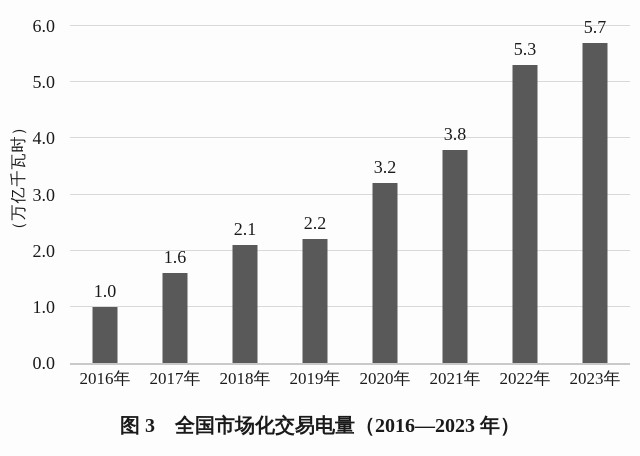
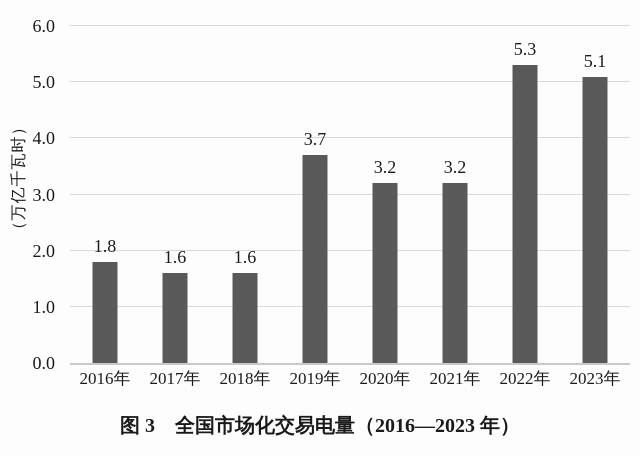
2016年: 1.0 -> 1.8
2018年: 2.1 -> 1.6
2019年: 2.2 -> 3.7
2021年: 3.8 -> 3.2
2023年: 5.7 -> 5.1
